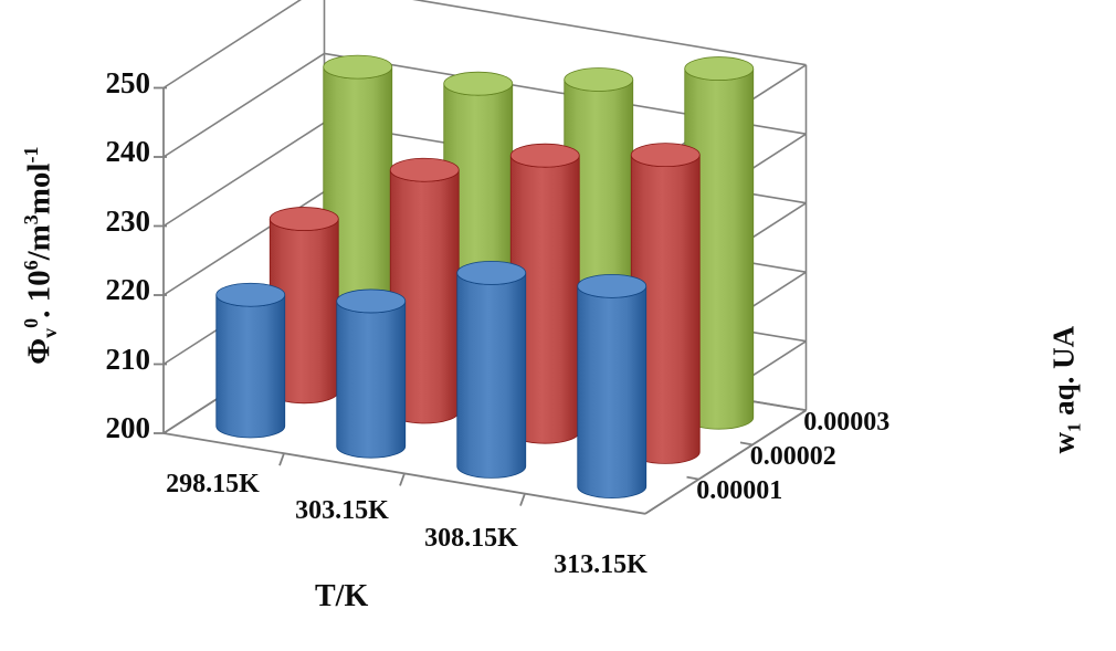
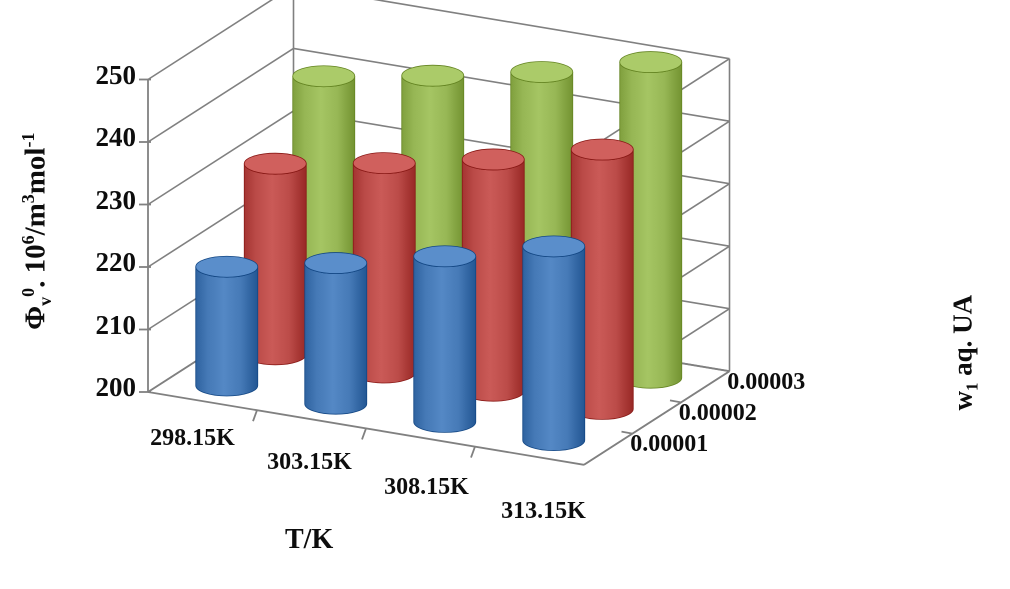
0.00002/298.15K: 225 -> 230
0.00003/298.15K: 242 -> 240
0.00001/303.15K: 221 -> 222
0.00002/303.15K: 235 -> 234
0.00001/308.15K: 228 -> 226
0.00002/308.15K: 240 -> 237
0.00001/313.15K: 229 -> 231
0.00002/313.15K: 243 -> 242
